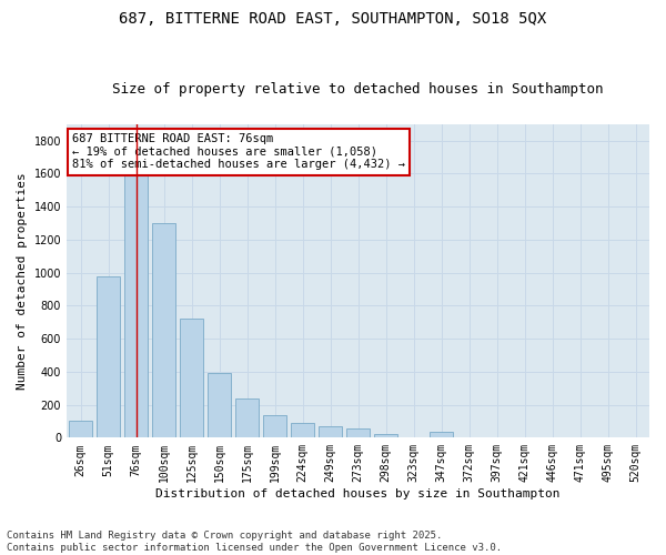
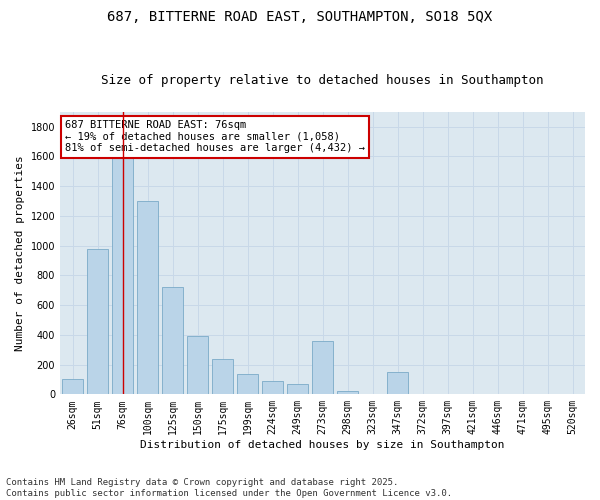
273sqm: 60 -> 360
347sqm: 40 -> 150
